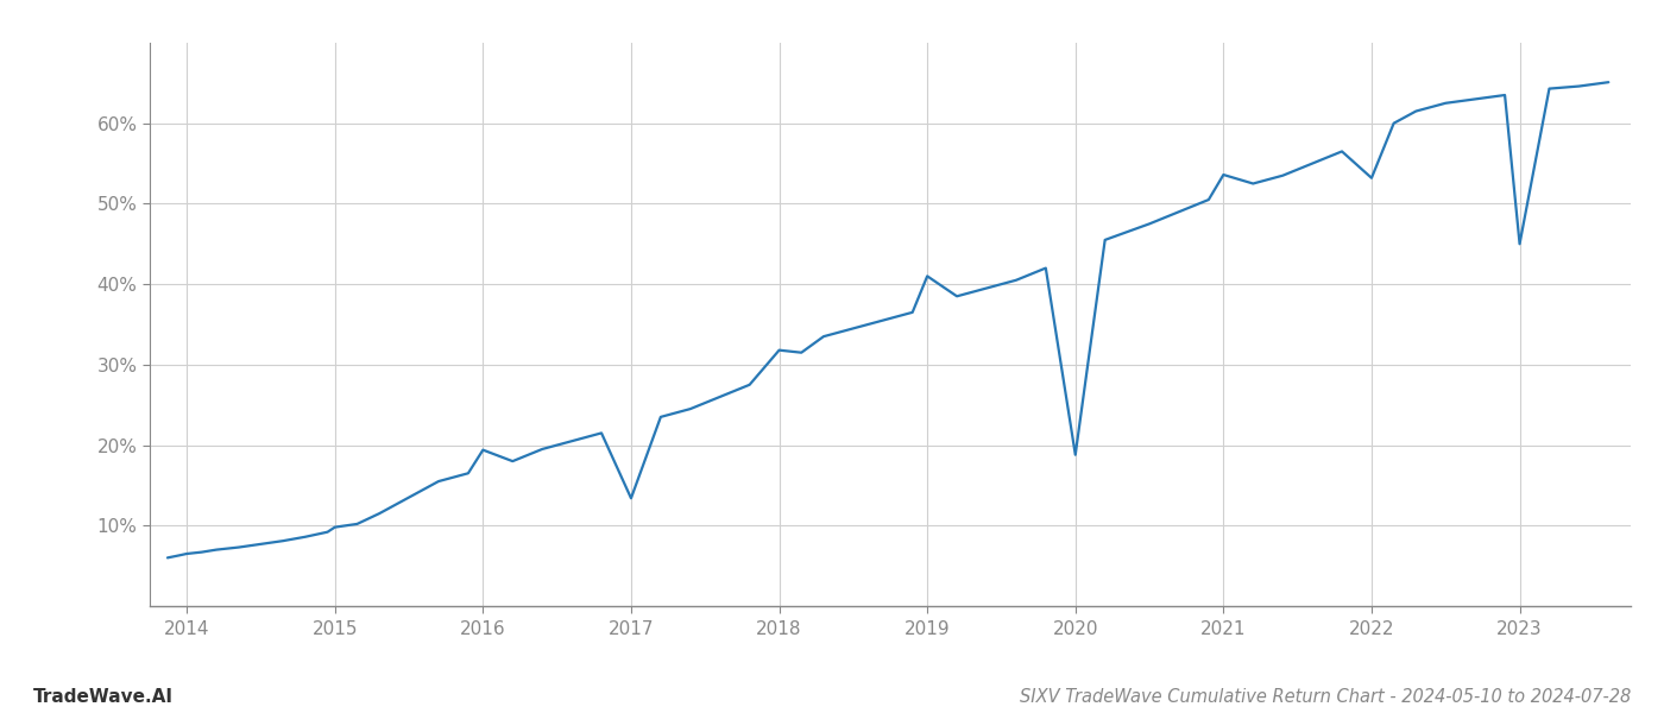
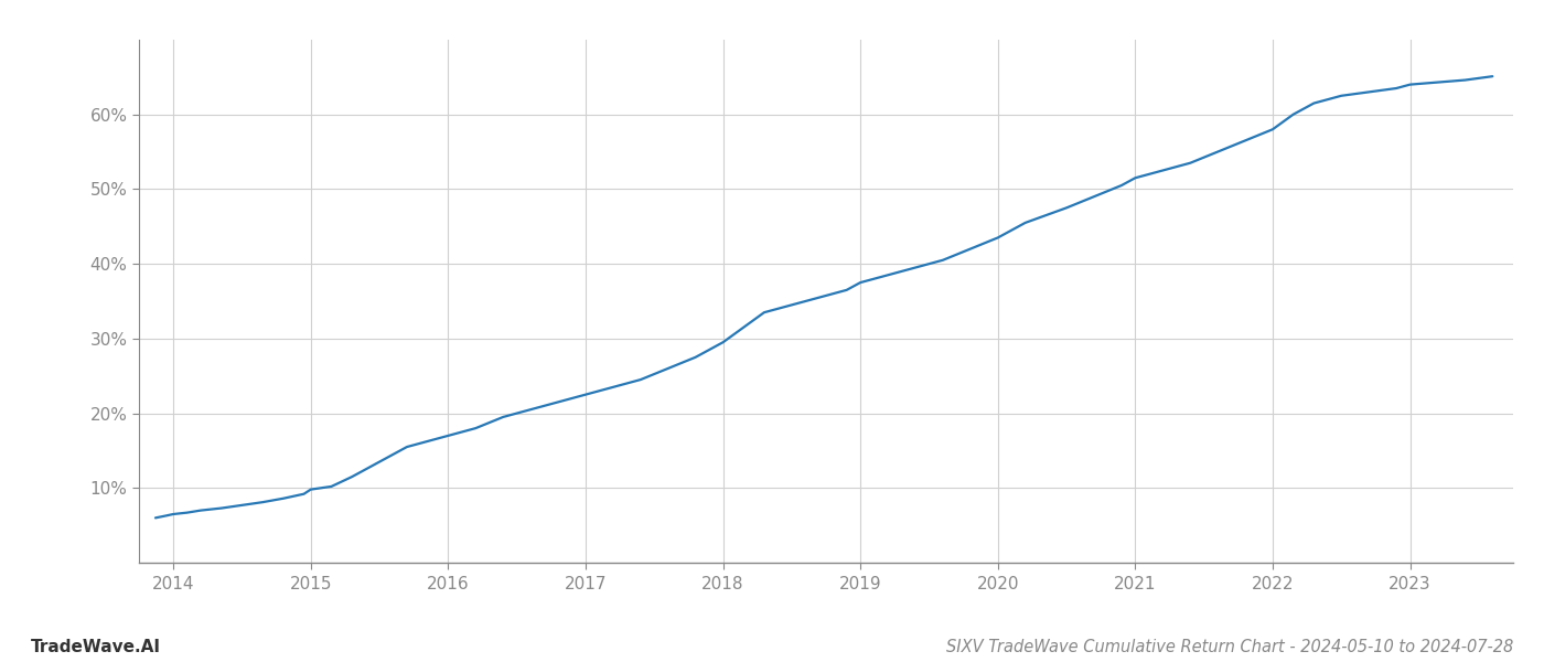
2016: 19.4% -> 17.0%
2017: 13.4% -> 22.5%
2018: 31.8% -> 29.5%
2019: 41.0% -> 37.5%
2020: 18.8% -> 43.5%
2021: 53.6% -> 51.5%
2022: 53.2% -> 58.0%
2023: 45.0% -> 64.0%
